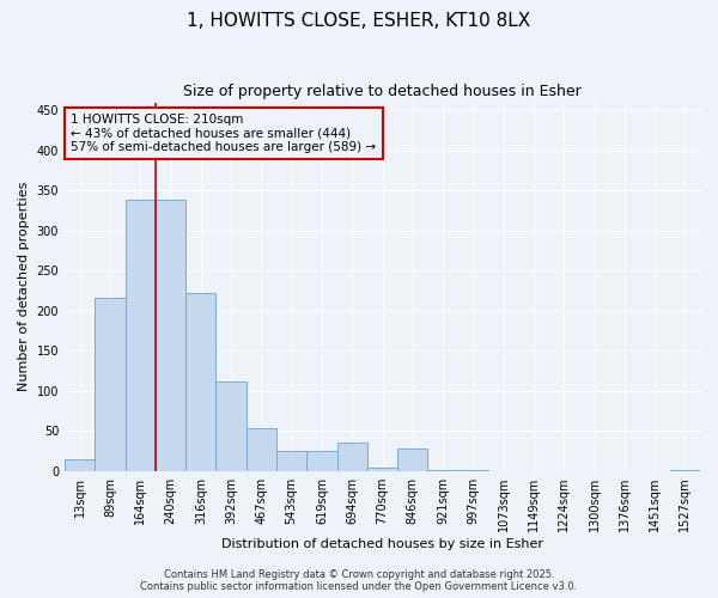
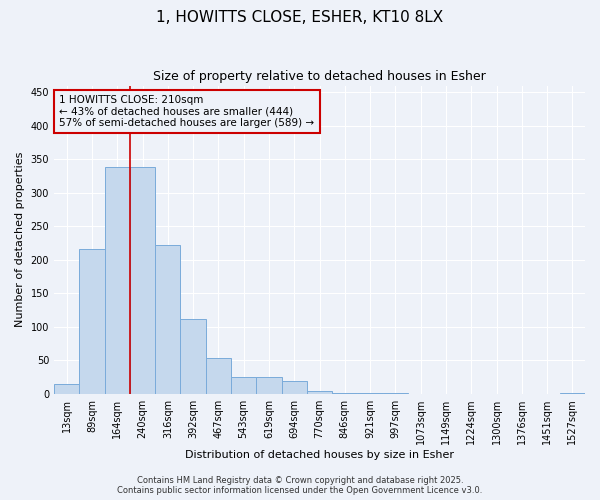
694sqm: 36 -> 19
846sqm: 28 -> 2
